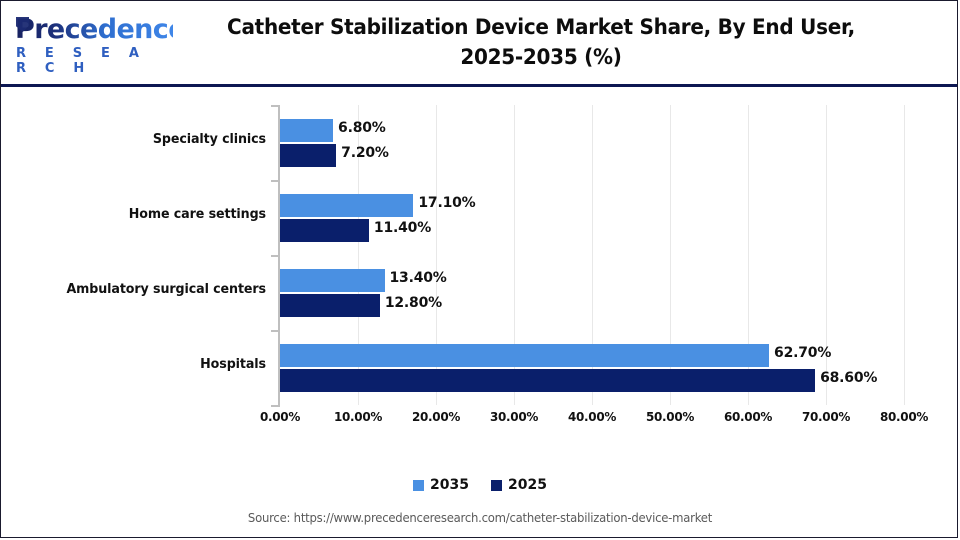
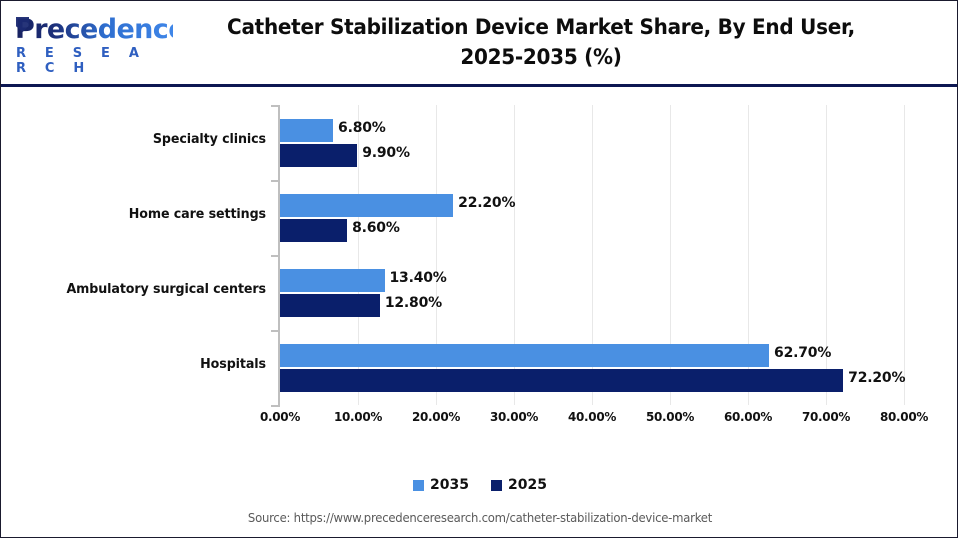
2025/Specialty clinics: 7.20% -> 9.90%
2035/Home care settings: 17.10% -> 22.20%
2025/Home care settings: 11.40% -> 8.60%
2025/Hospitals: 68.60% -> 72.20%
